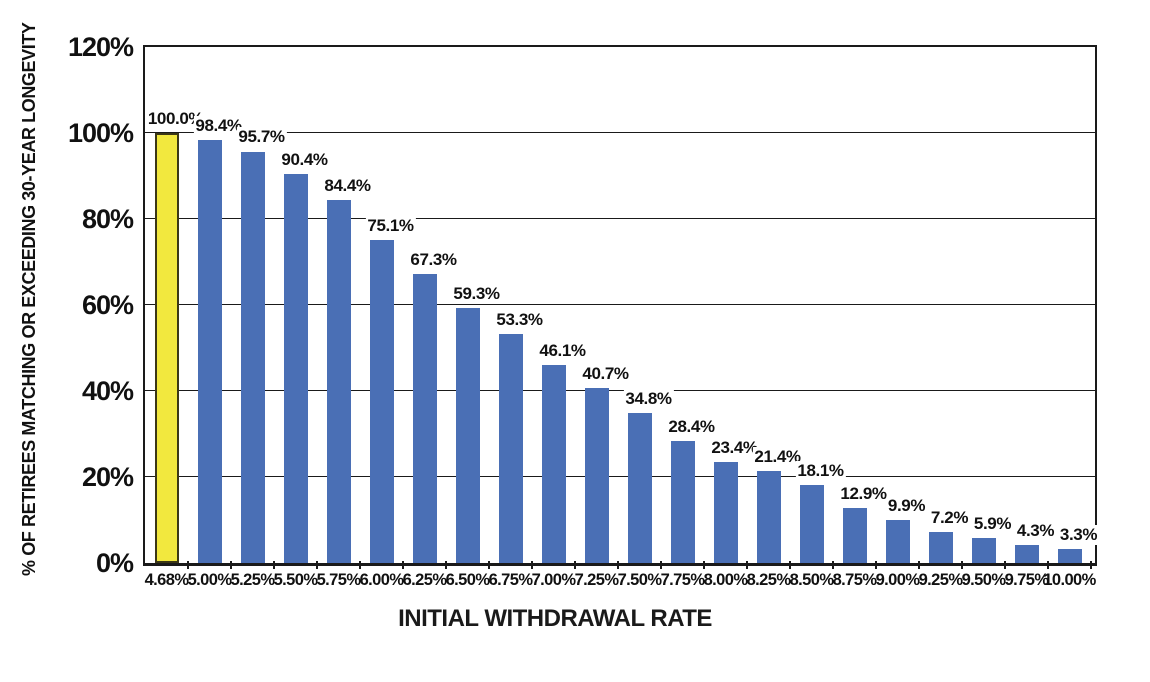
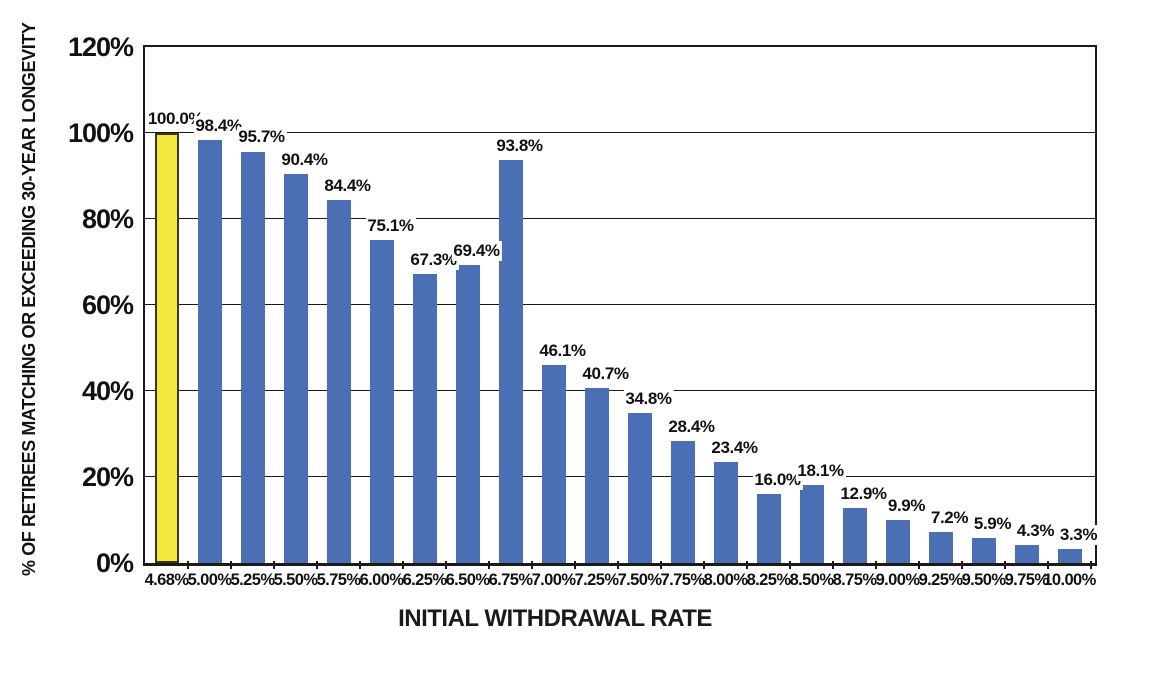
6.50%: 59.3% -> 69.4%
6.75%: 53.3% -> 93.8%
8.25%: 21.4% -> 16.0%
